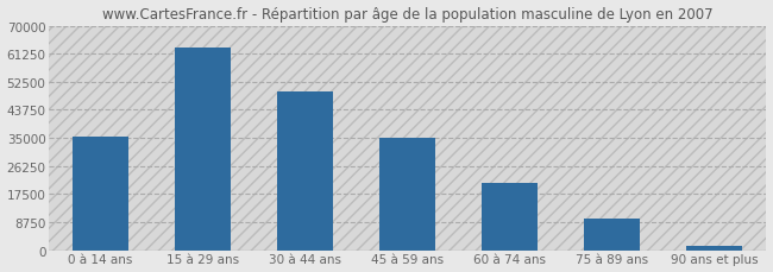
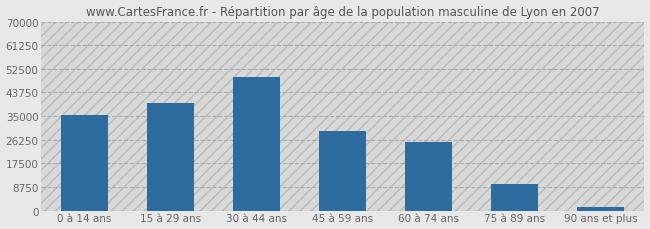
15 à 29 ans: 63000 -> 40000
45 à 59 ans: 35200 -> 29500
60 à 74 ans: 21000 -> 25500
